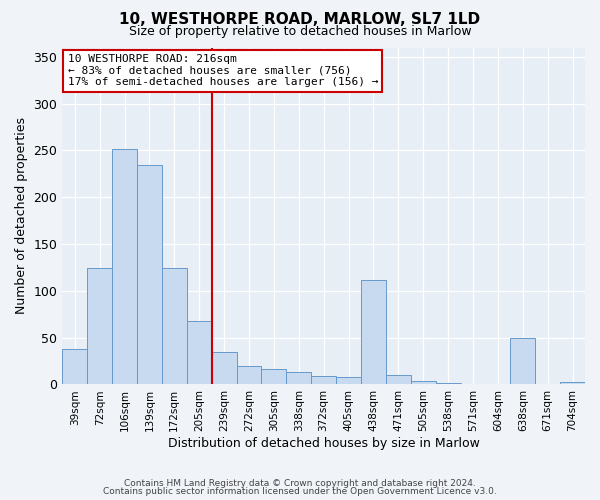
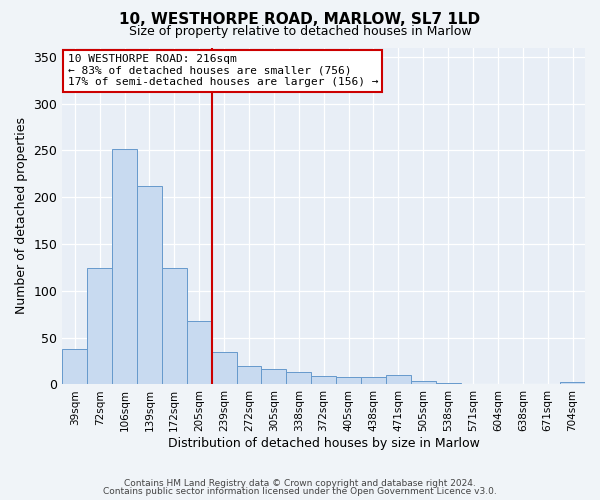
139sqm: 234 -> 212
438sqm: 112 -> 8
638sqm: 50 -> 0
